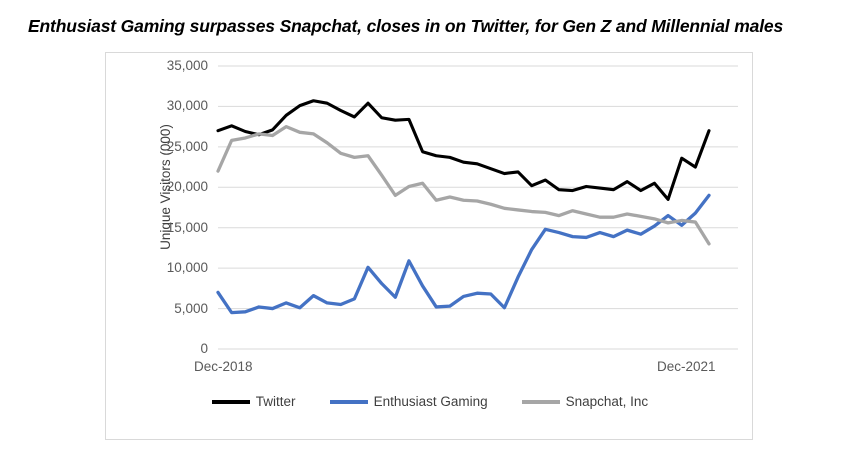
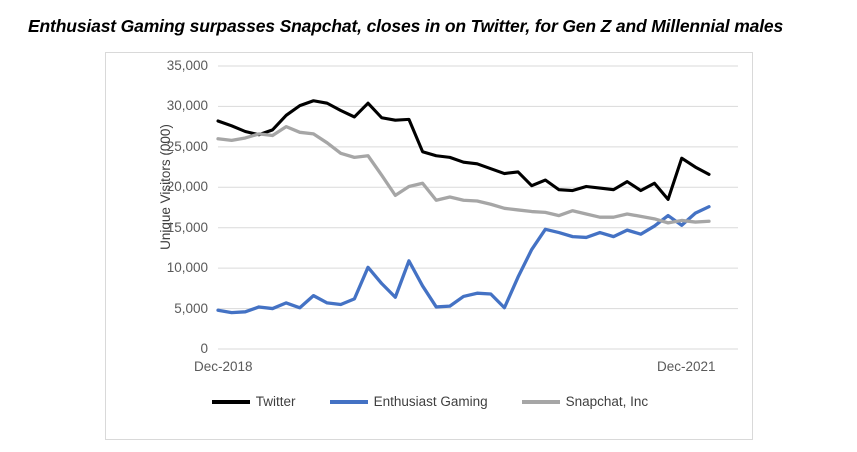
Twitter/Dec-2018: 27000 -> 28000
Enthusiast Gaming/Dec-2018: 7000 -> 5000
Snapchat, Inc/Dec-2018: 22000 -> 26000
Twitter/Dec-2021: 27000 -> 22000
Enthusiast Gaming/Dec-2021: 19000 -> 18000
Snapchat, Inc/Dec-2021: 13000 -> 16000
